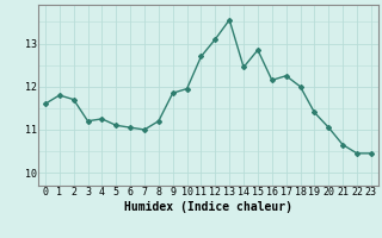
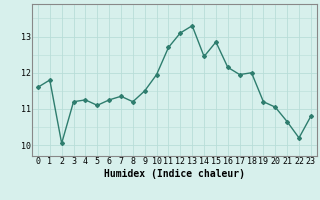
2: 11.70 -> 10.05
6: 11.05 -> 11.25
7: 11.00 -> 11.35
9: 11.85 -> 11.50
13: 13.55 -> 13.30
17: 12.25 -> 11.95
19: 11.40 -> 11.20
22: 10.45 -> 10.20
23: 10.45 -> 10.80
